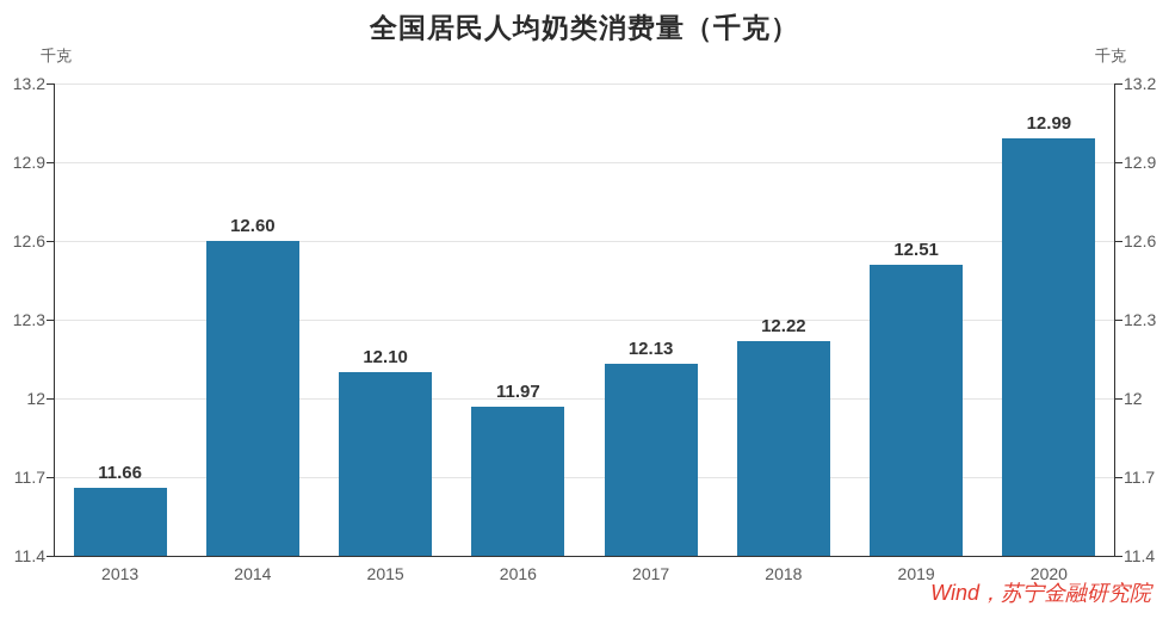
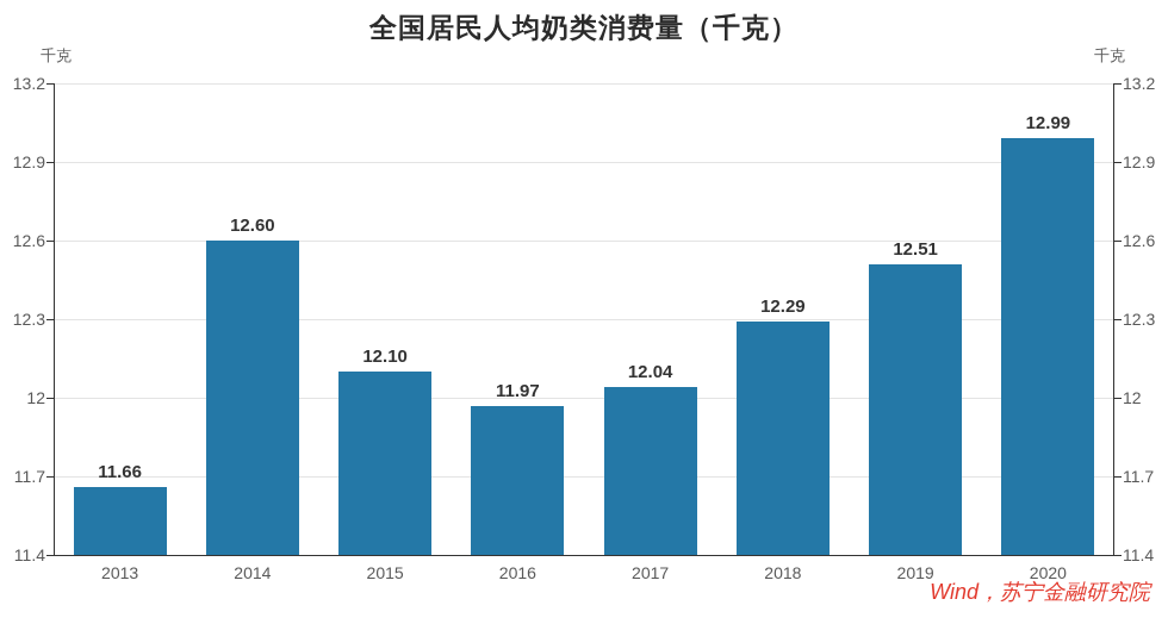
2017: 12.13 -> 12.04
2018: 12.22 -> 12.29
